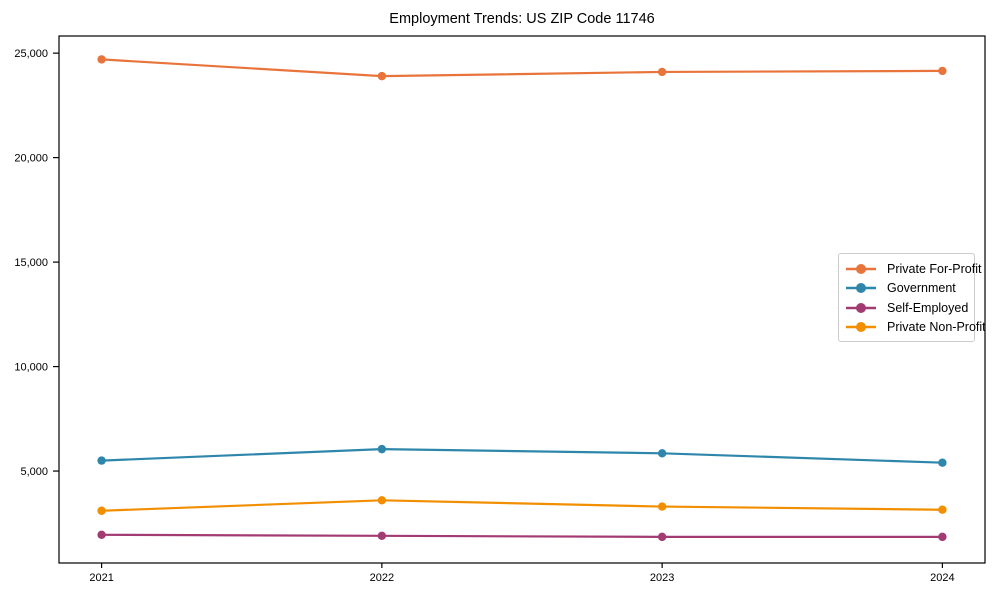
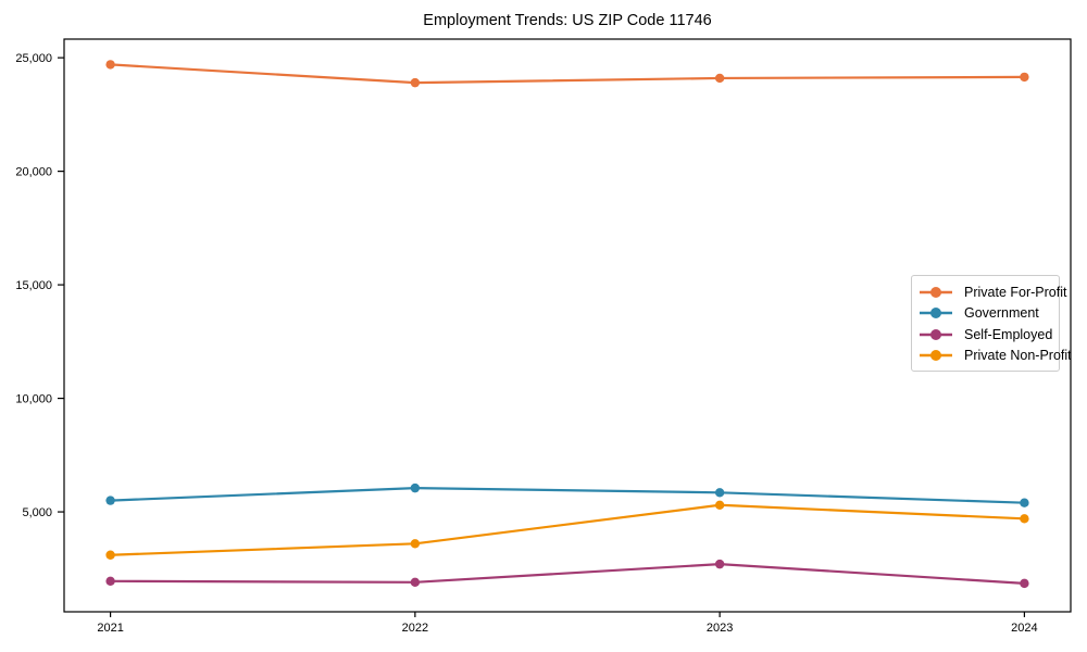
Self-Employed/2023: 1800 -> 2700
Private Non-Profit/2023: 3300 -> 5300
Private Non-Profit/2024: 3200 -> 4700
